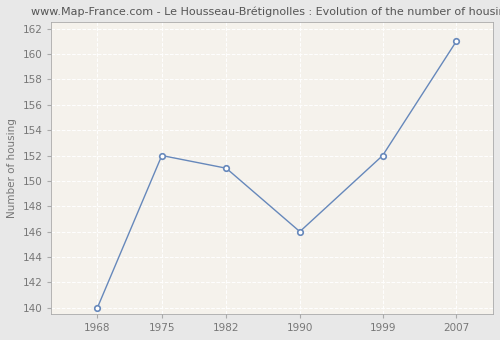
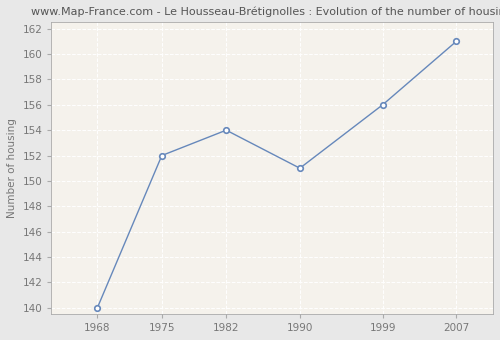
1982: 151 -> 154
1990: 146 -> 151
1999: 152 -> 156
